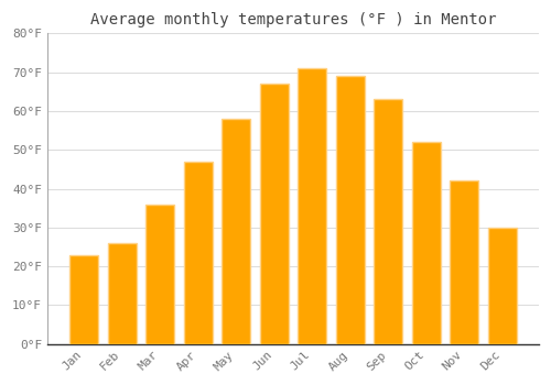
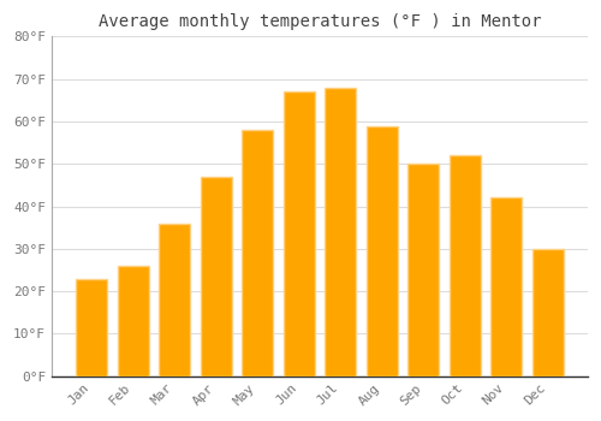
Jul: 71°F -> 68°F
Aug: 69°F -> 59°F
Sep: 63°F -> 50°F
